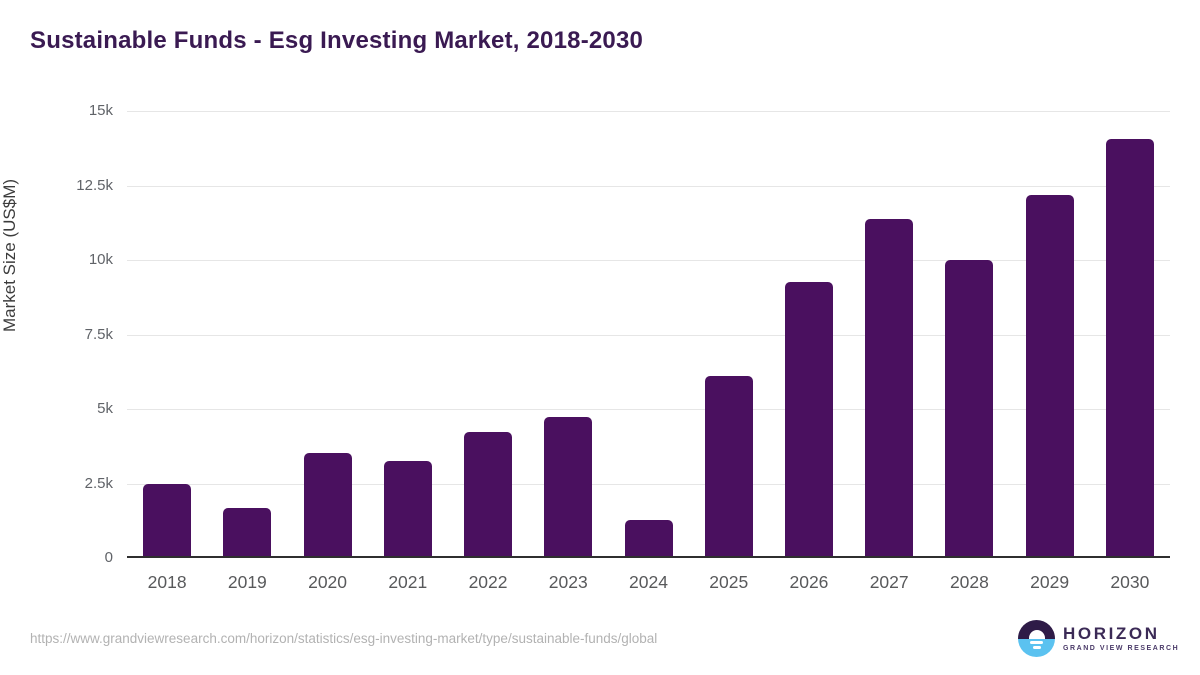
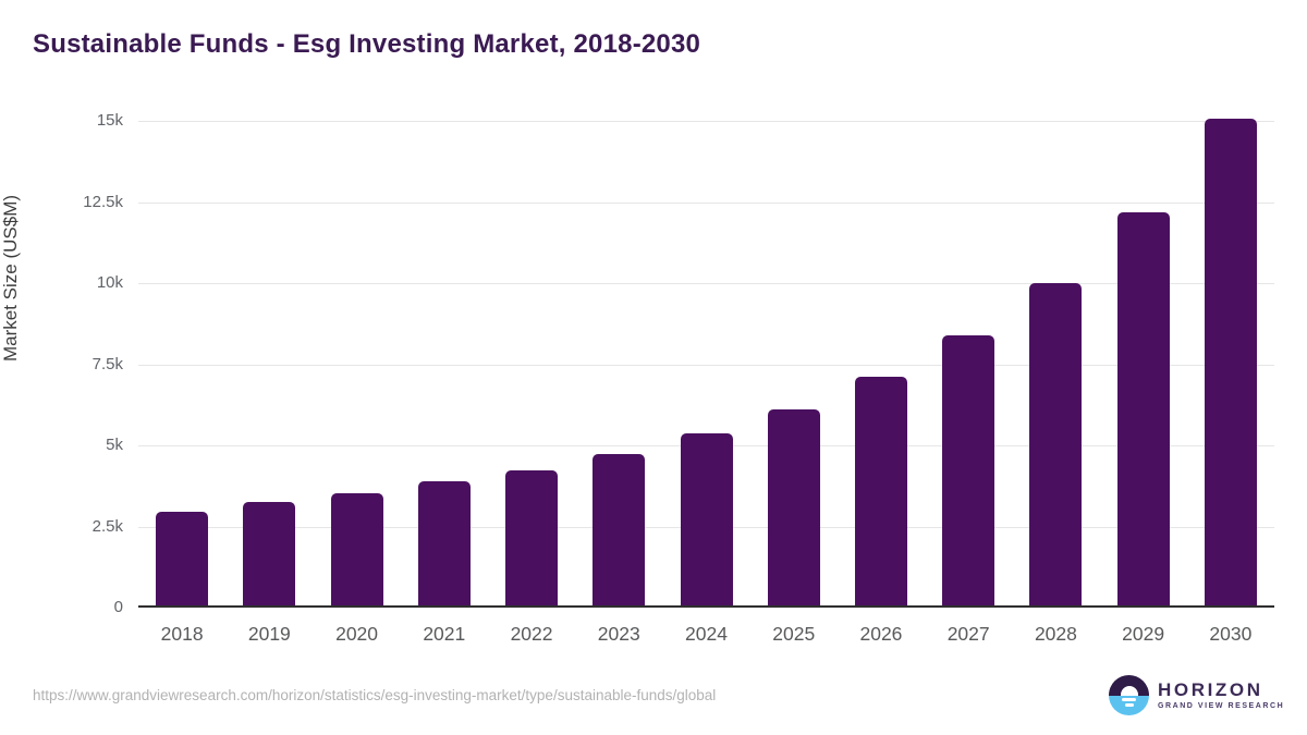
2018: 2.4k -> 2.9k
2019: 1.6k -> 3.2k
2021: 3.2k -> 3.8k
2024: 1.2k -> 5.3k
2026: 9.2k -> 7.0k
2027: 11.3k -> 8.3k
2030: 14.0k -> 15.0k
